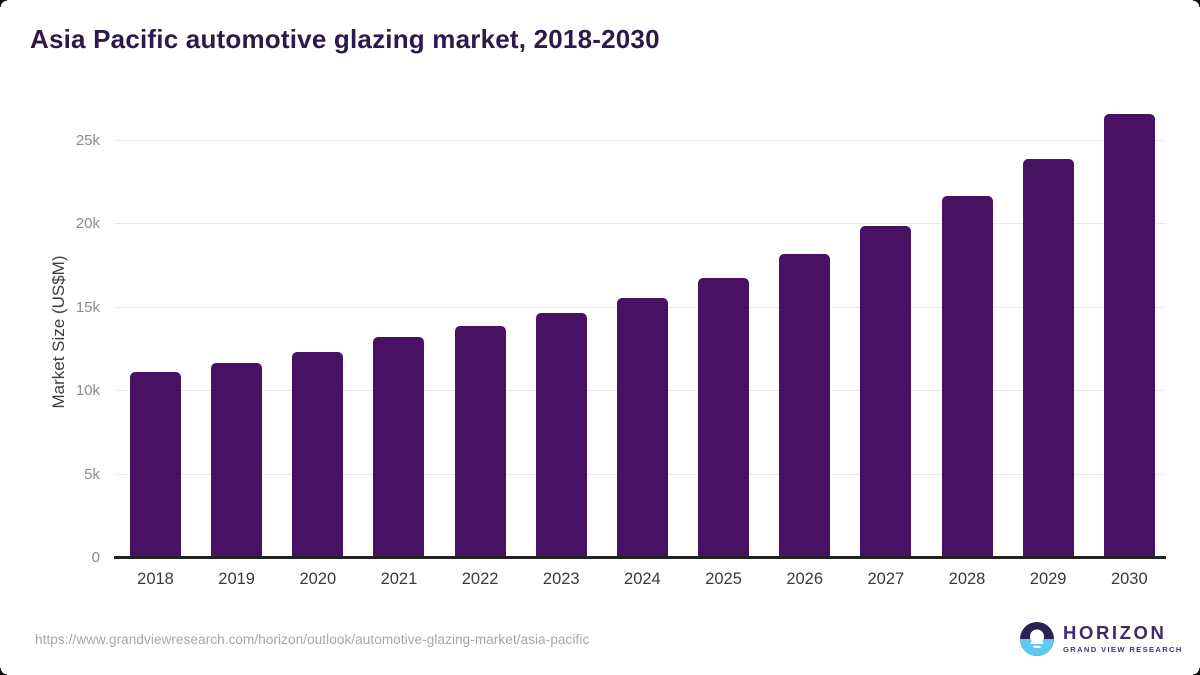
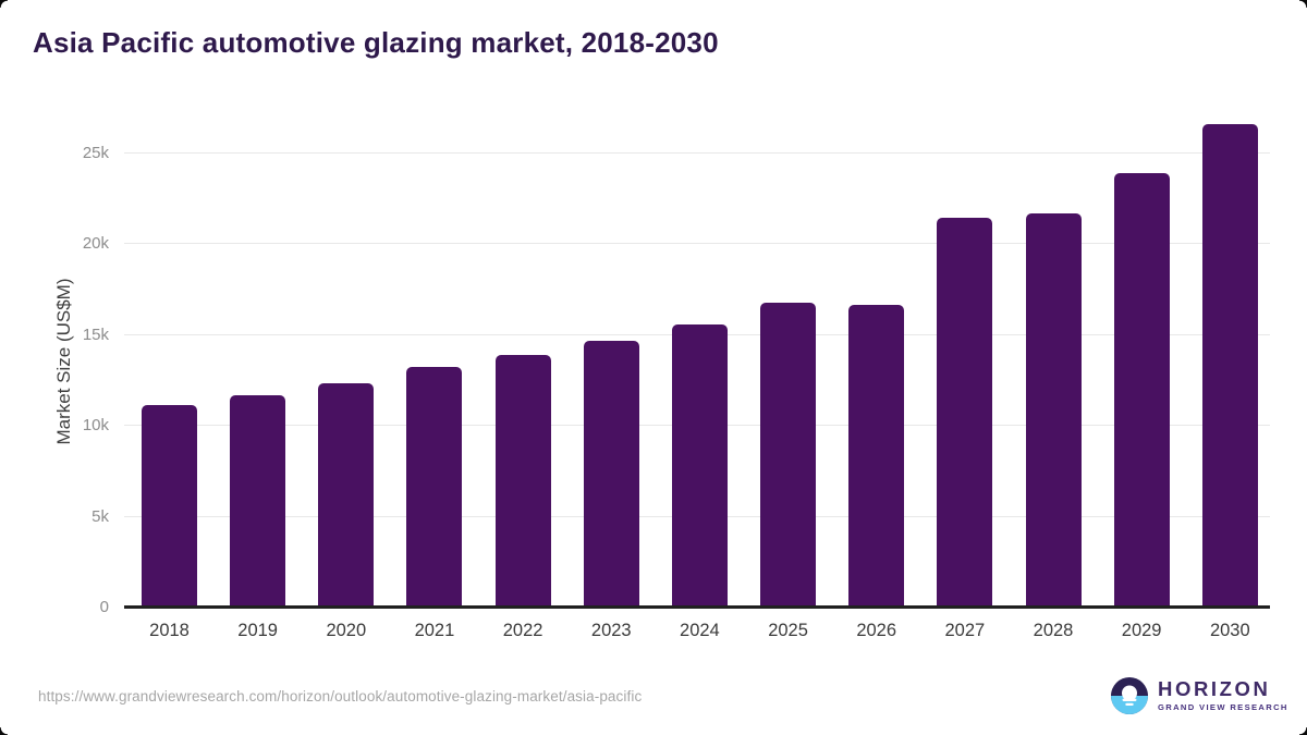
2026: 18.2k -> 16.6k
2027: 19.8k -> 21.4k
